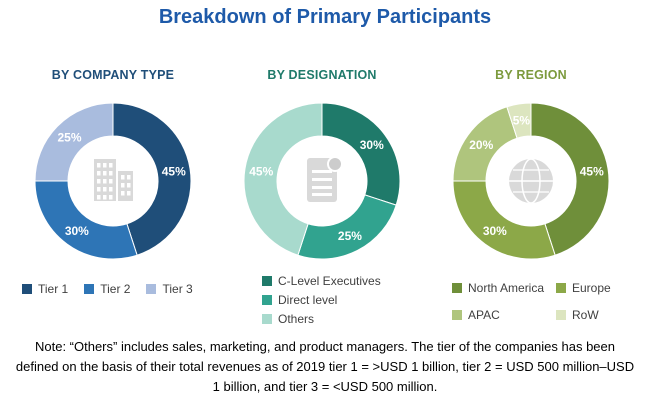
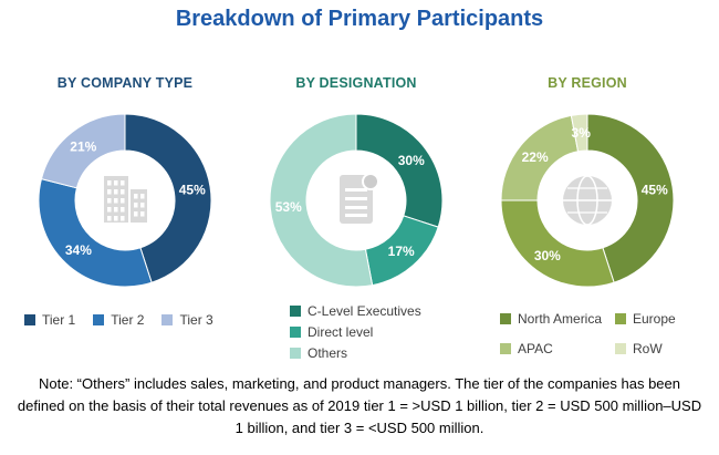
BY COMPANY TYPE/Tier 2: 30% -> 34%
BY COMPANY TYPE/Tier 3: 25% -> 21%
BY DESIGNATION/Direct level: 25% -> 17%
BY DESIGNATION/Others: 45% -> 53%
BY REGION/APAC: 20% -> 22%
BY REGION/RoW: 5% -> 3%
